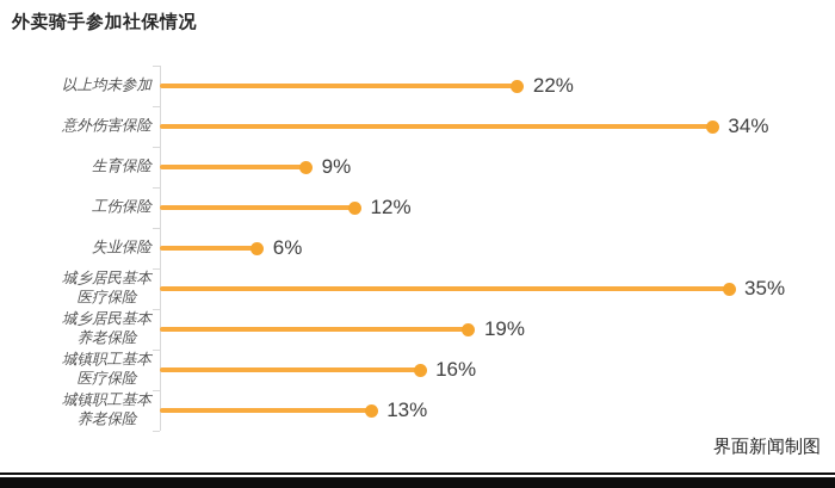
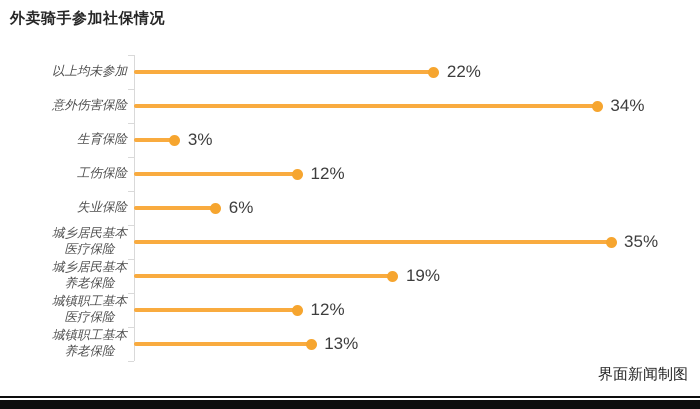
生育保险: 9% -> 3%
城镇职工基本 医疗保险: 16% -> 12%
